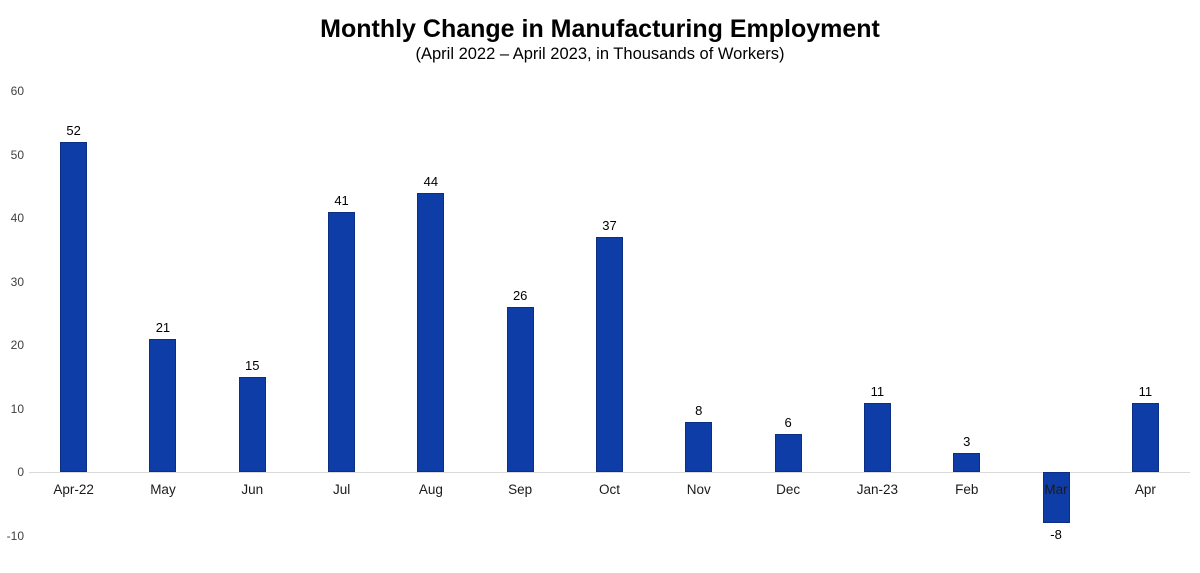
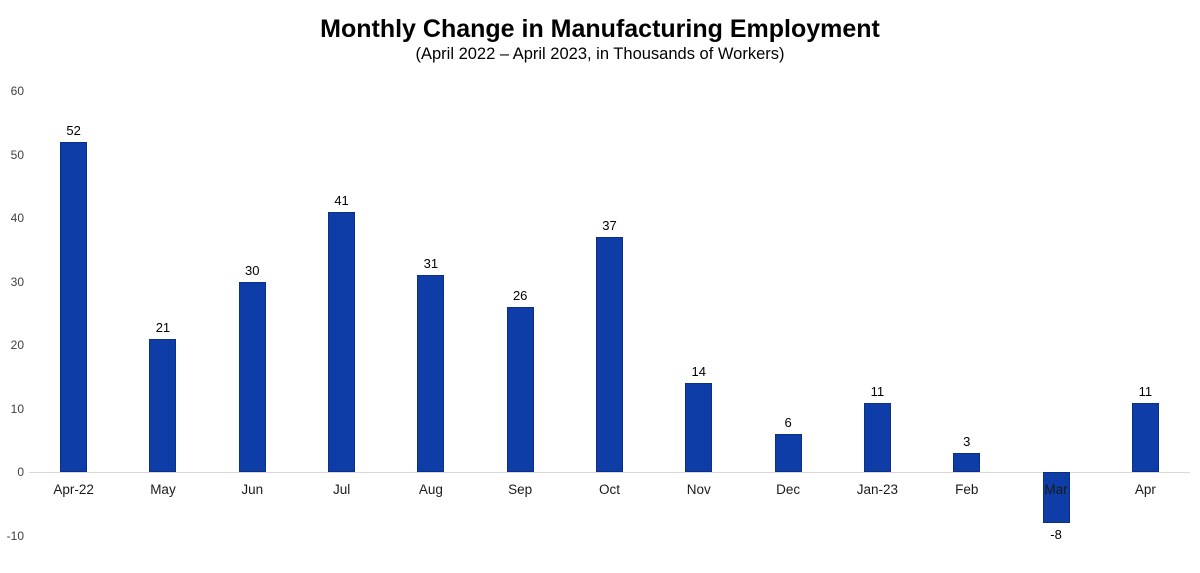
Jun: 15 -> 30
Aug: 44 -> 31
Nov: 8 -> 14
